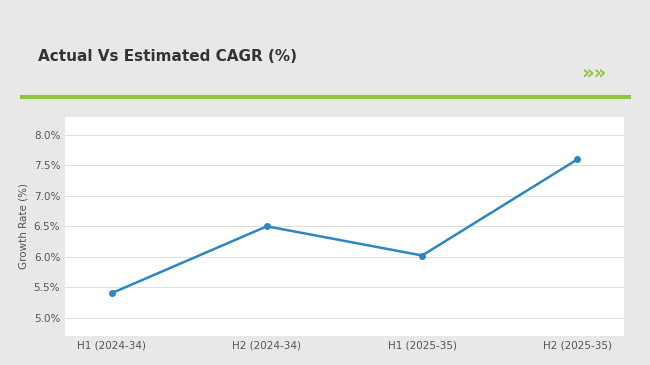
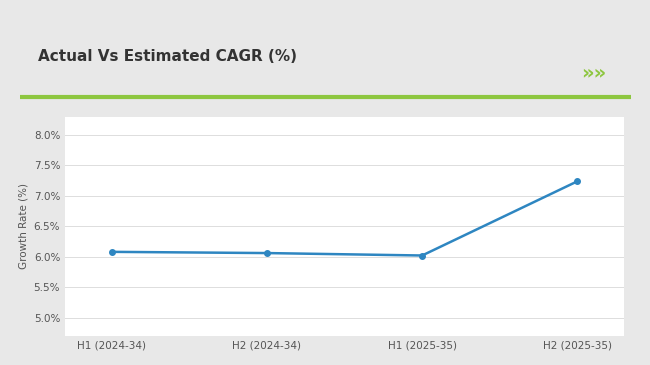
H1 (2024-34): 5.40% -> 6.08%
H2 (2024-34): 6.50% -> 6.06%
H2 (2025-35): 7.60% -> 7.24%
